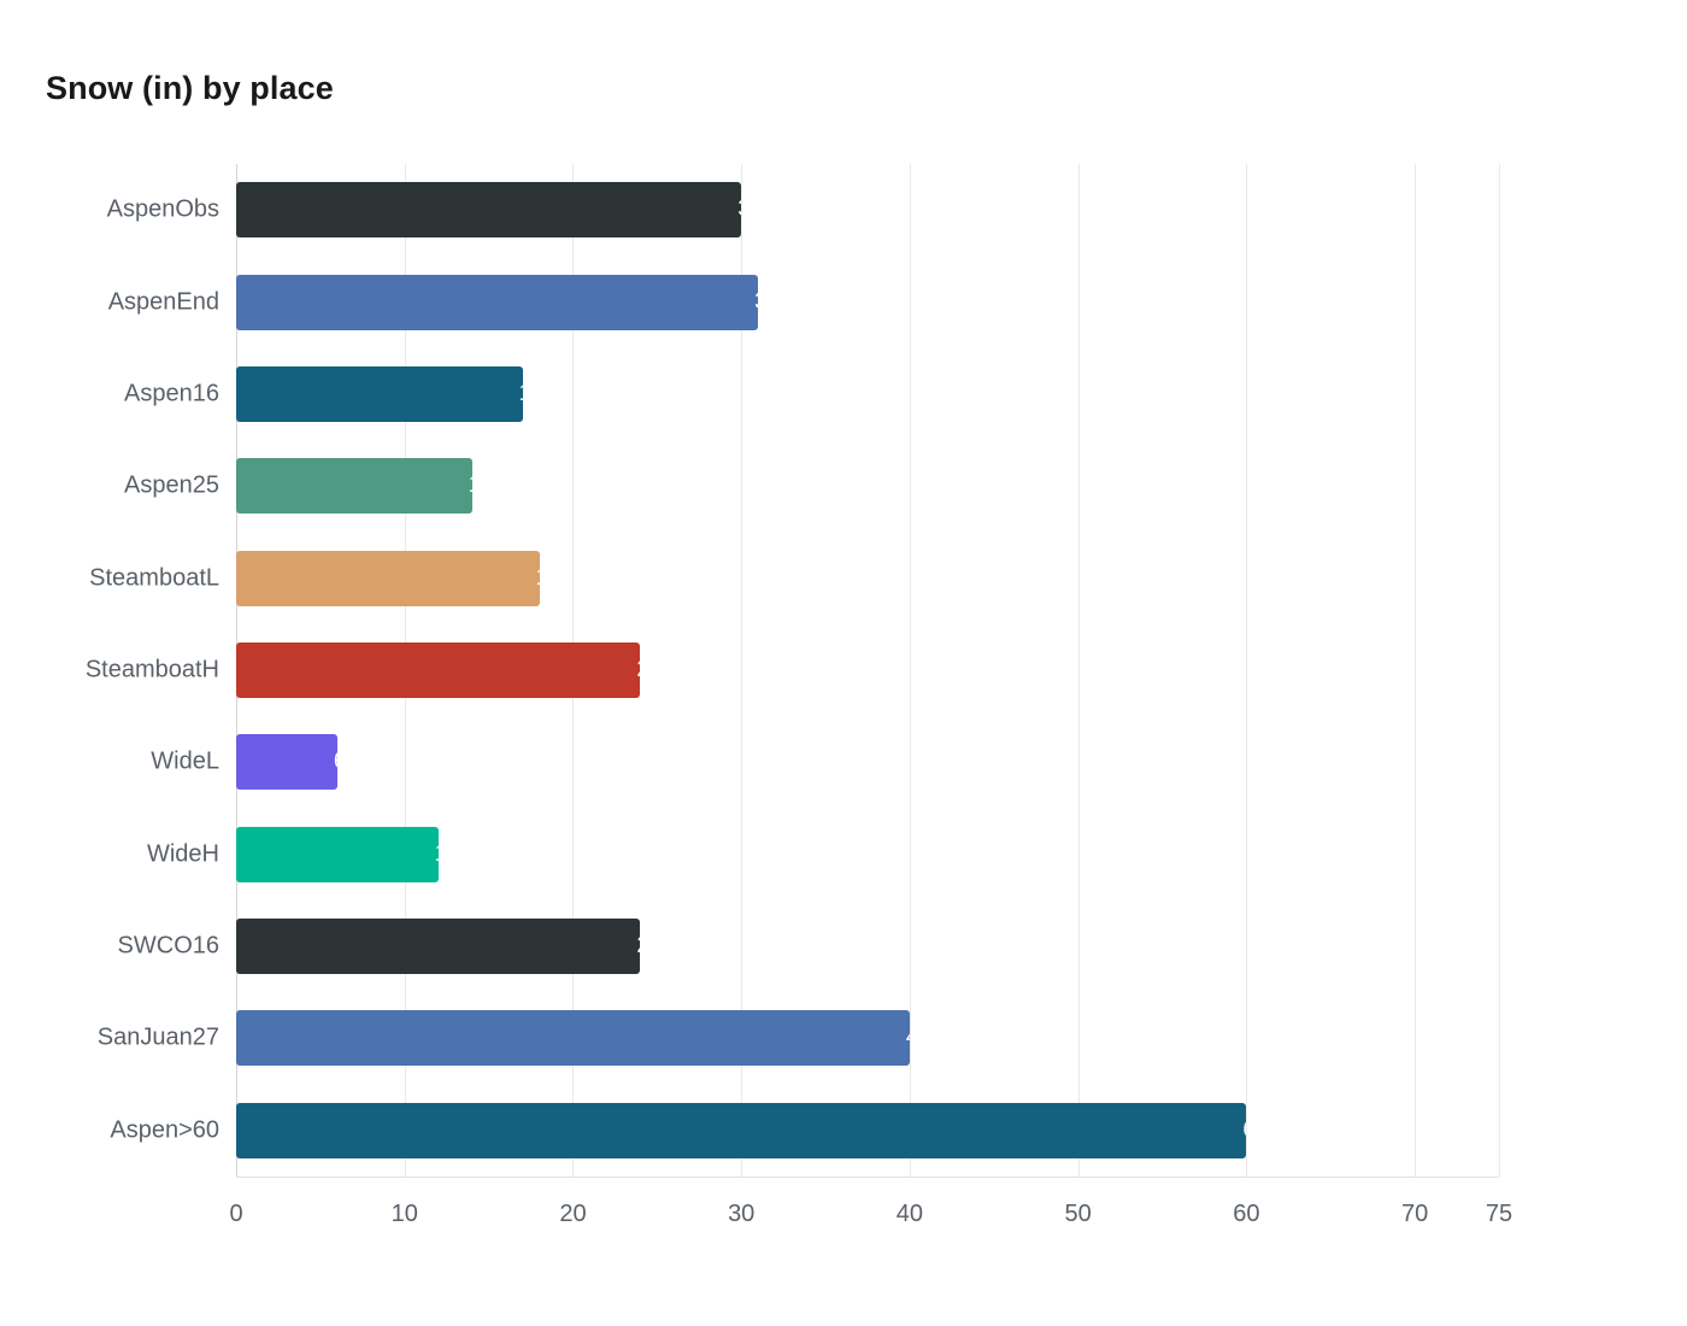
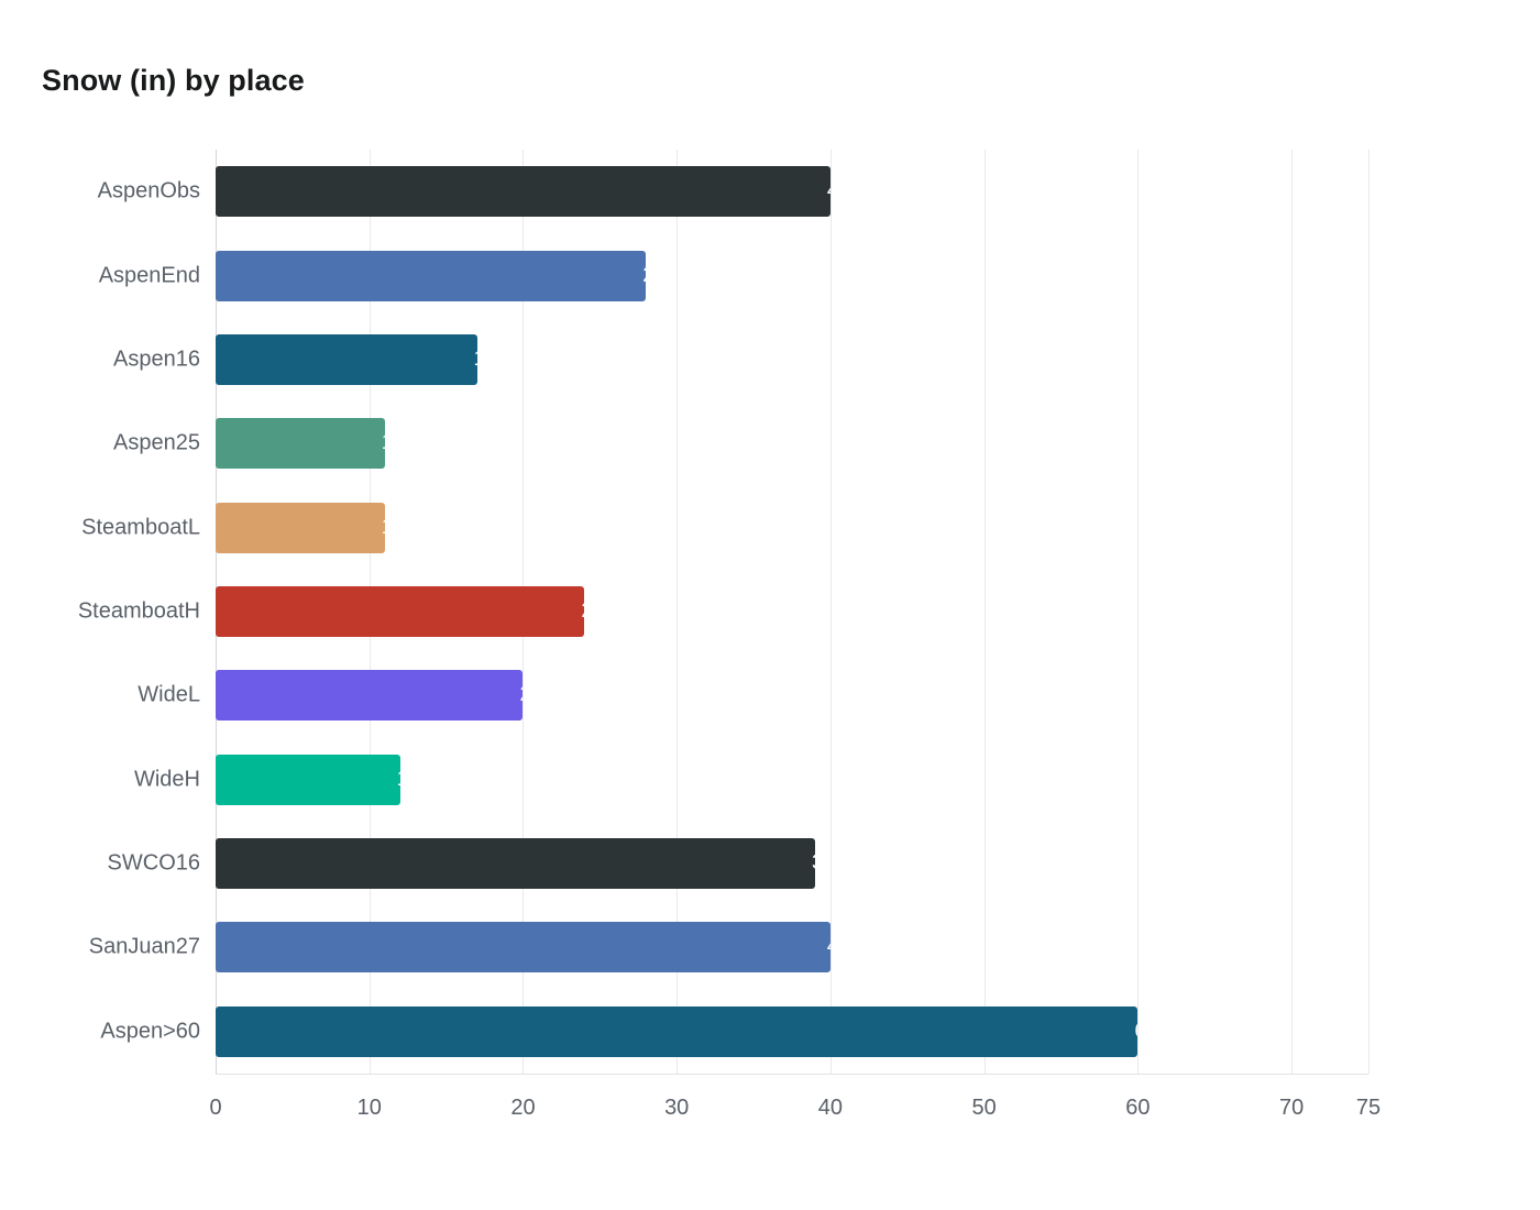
AspenObs: 30 -> 40
AspenEnd: 31 -> 28
Aspen25: 14 -> 11
SteamboatL: 18 -> 11
WideL: 6 -> 20
SWCO16: 24 -> 39
